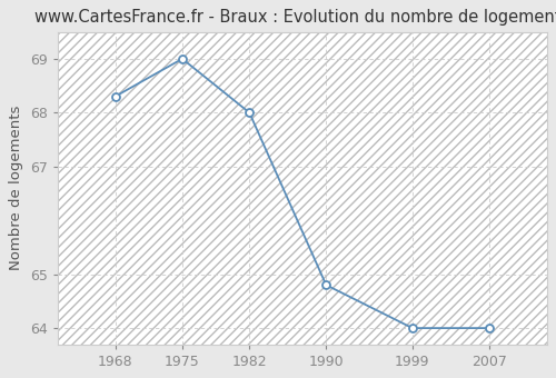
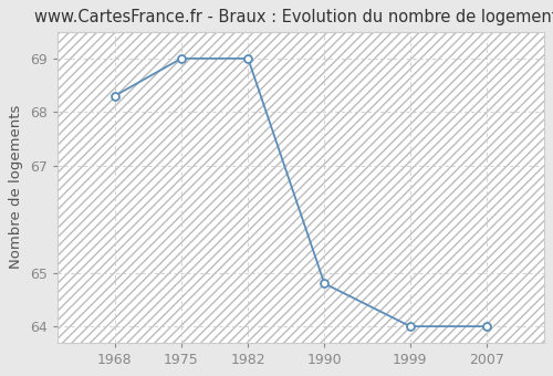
1982: 68.0 -> 69.0
